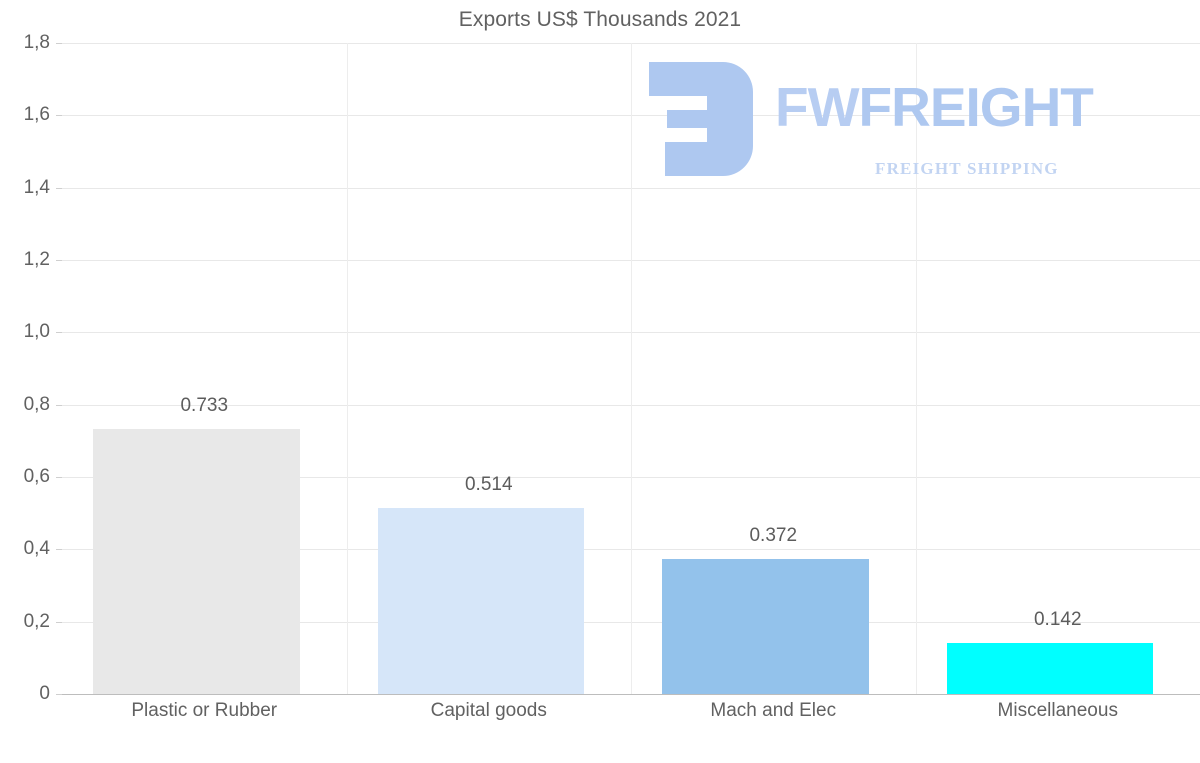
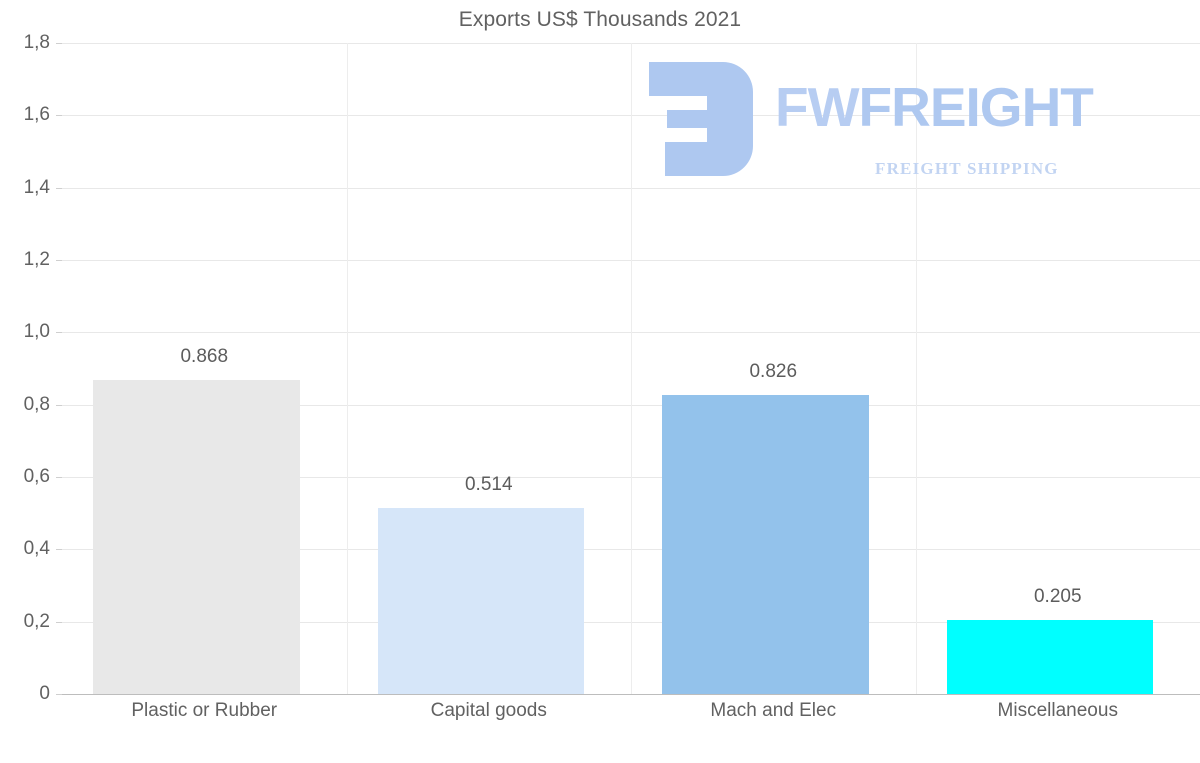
Plastic or Rubber: 0.733 -> 0.868
Mach and Elec: 0.372 -> 0.826
Miscellaneous: 0.142 -> 0.205
